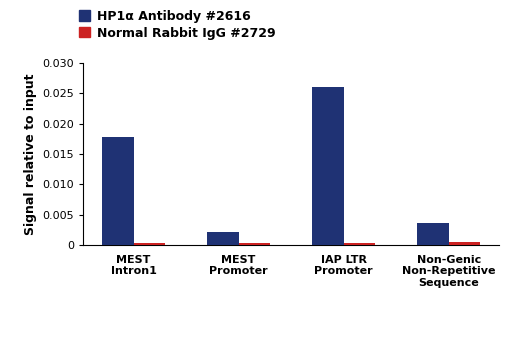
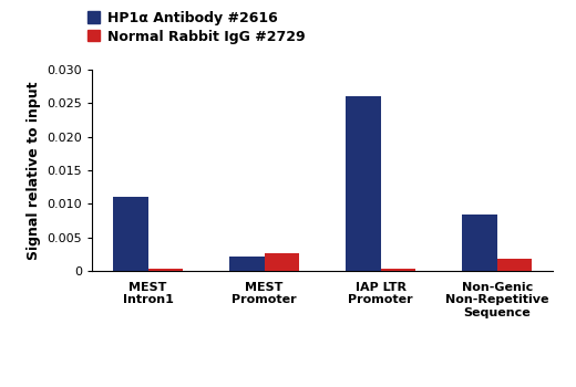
HP1α Antibody #2616/MEST Intron1: 0.0178 -> 0.0110
Normal Rabbit IgG #2729/MEST Promoter: 0.0003 -> 0.0026
HP1α Antibody #2616/Non-Genic Non-Repetitive Sequence: 0.0037 -> 0.0084
Normal Rabbit IgG #2729/Non-Genic Non-Repetitive Sequence: 0.0005 -> 0.0018
